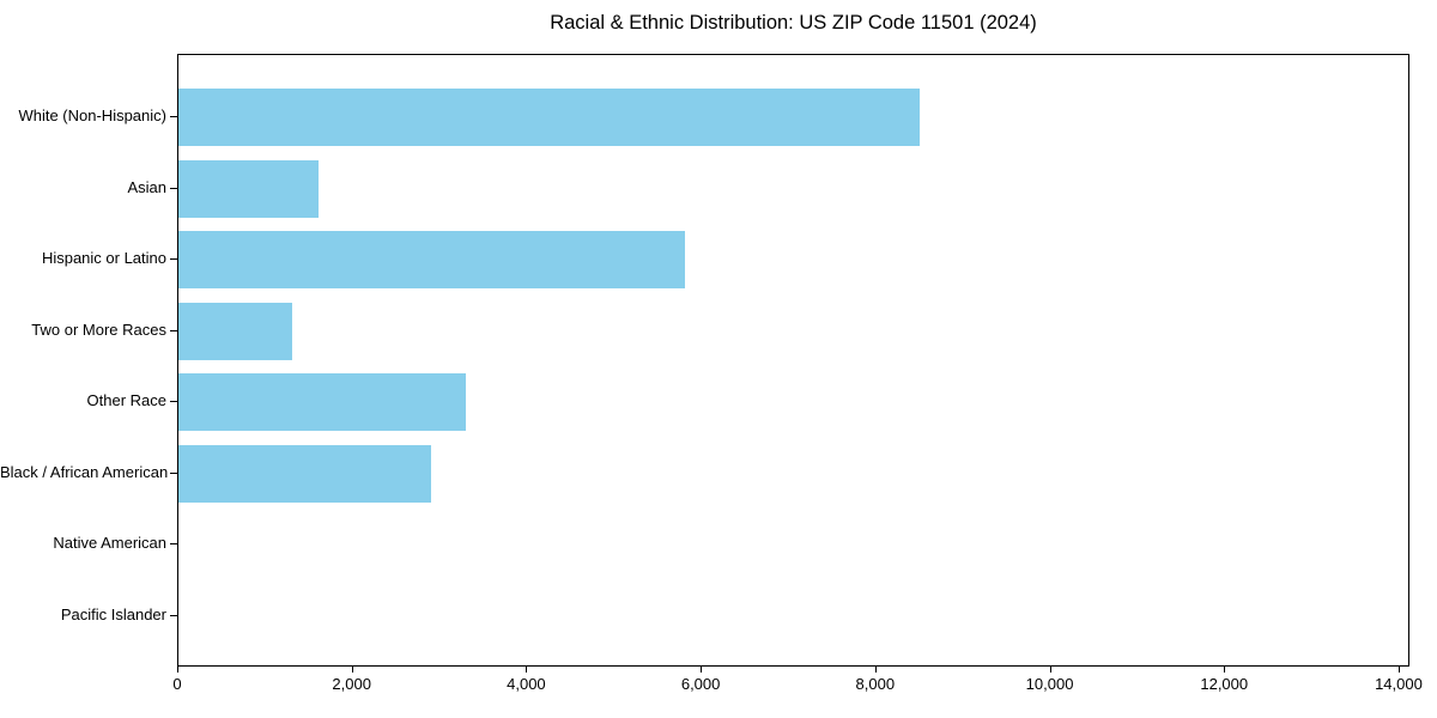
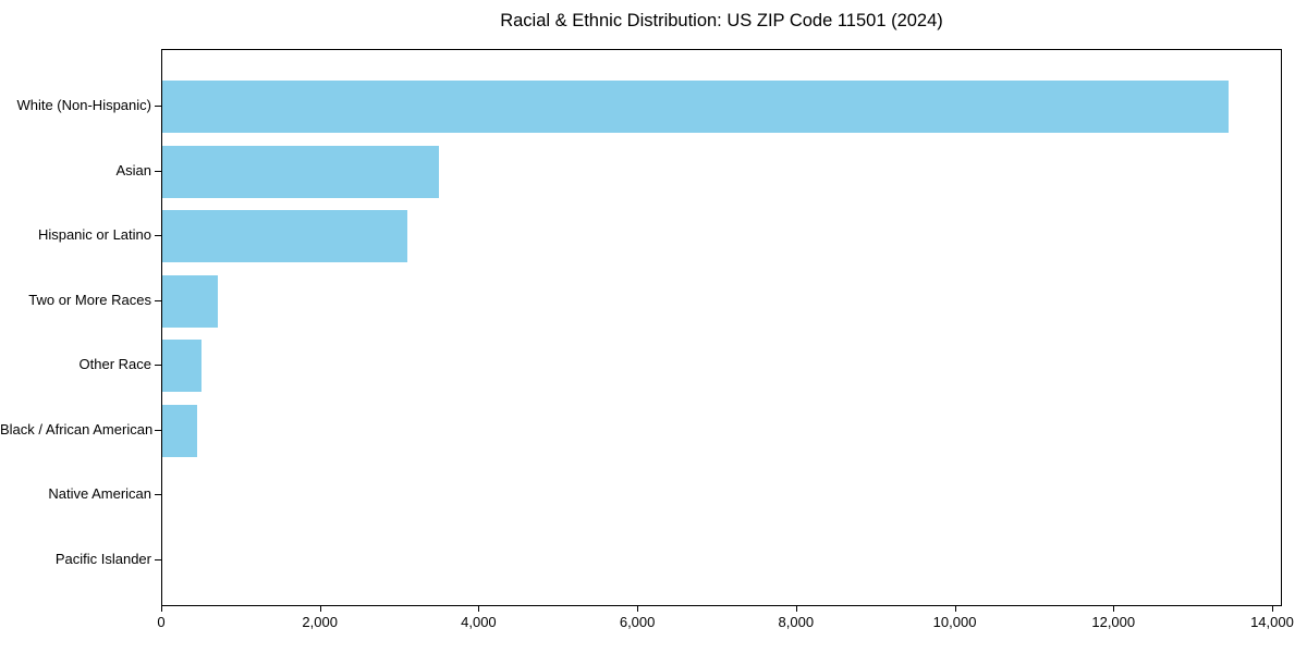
White (Non-Hispanic): 8500 -> 13400
Asian: 1600 -> 3500
Hispanic or Latino: 5800 -> 3100
Two or More Races: 1300 -> 700
Other Race: 3300 -> 500
Black / African American: 2900 -> 400
